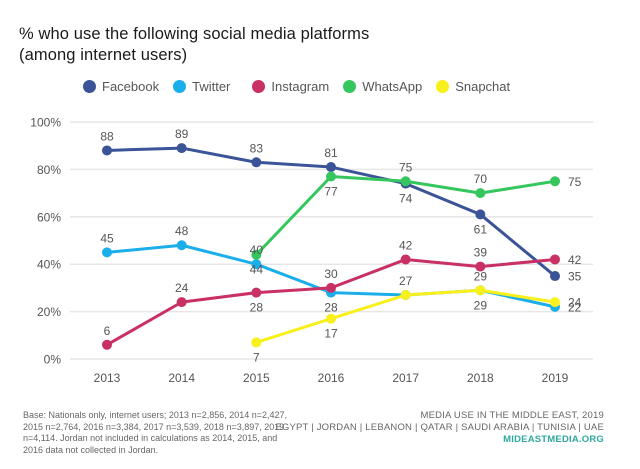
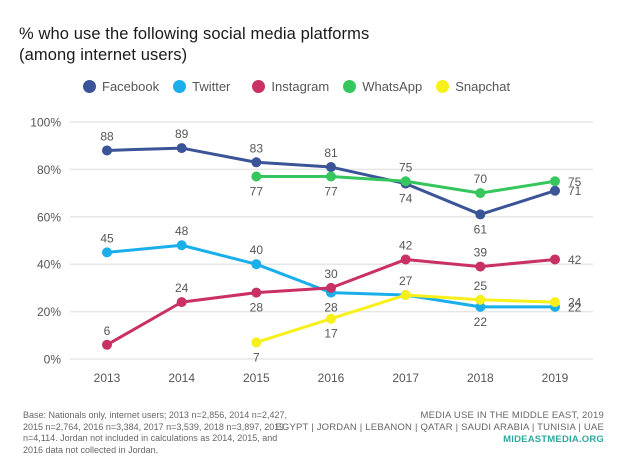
WhatsApp/2015: 44 -> 77
Twitter/2018: 29 -> 22
Snapchat/2018: 29 -> 25
Facebook/2019: 35 -> 71
